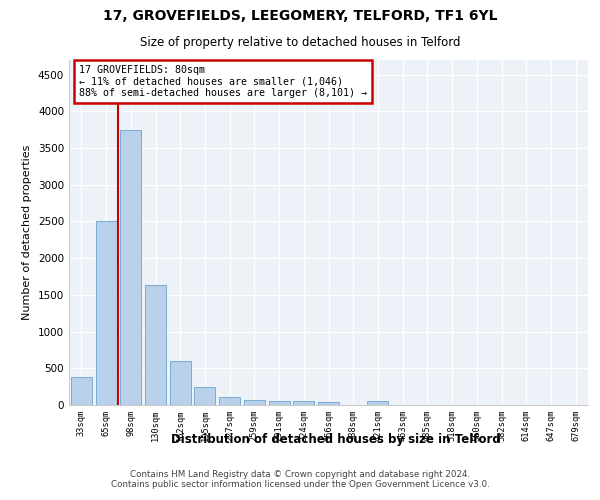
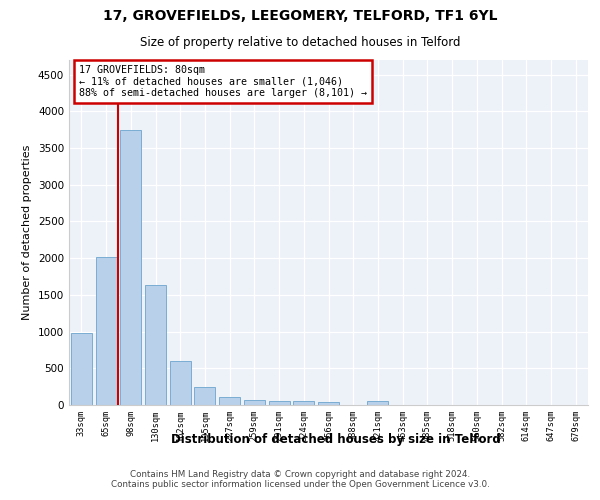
33sqm: 380 -> 980
65sqm: 2510 -> 2020
